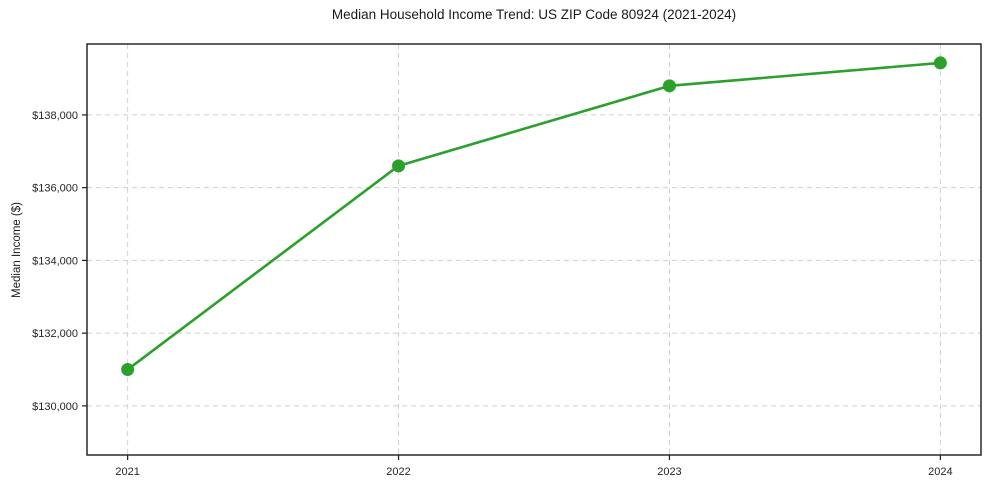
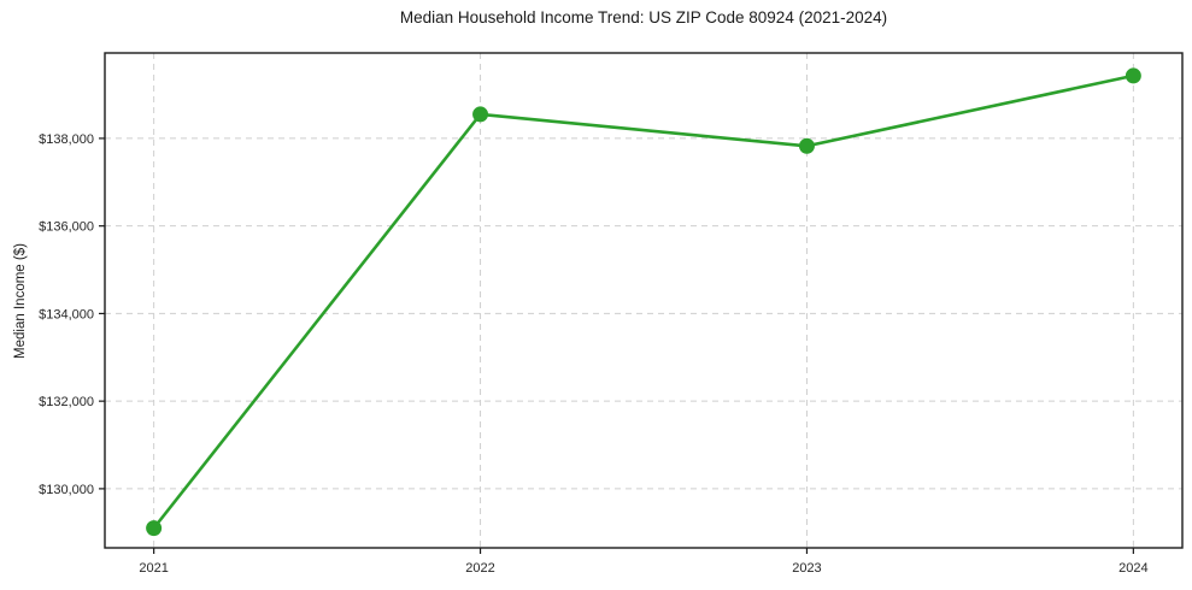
2021: $131000 -> $129100
2022: $136600 -> $138600
2023: $138800 -> $137800
